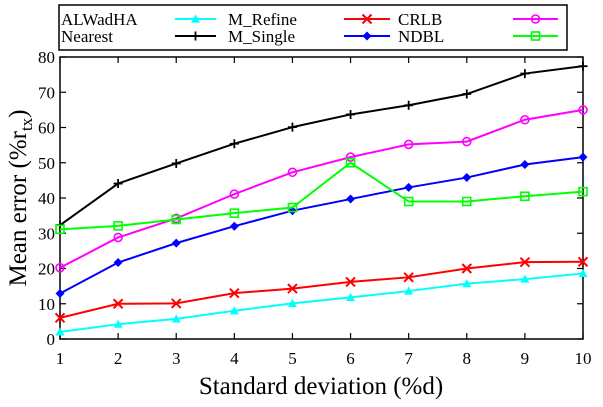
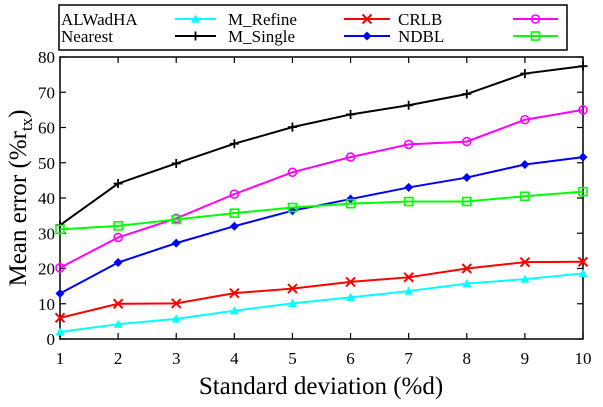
Nearest/6: 50 -> 38
